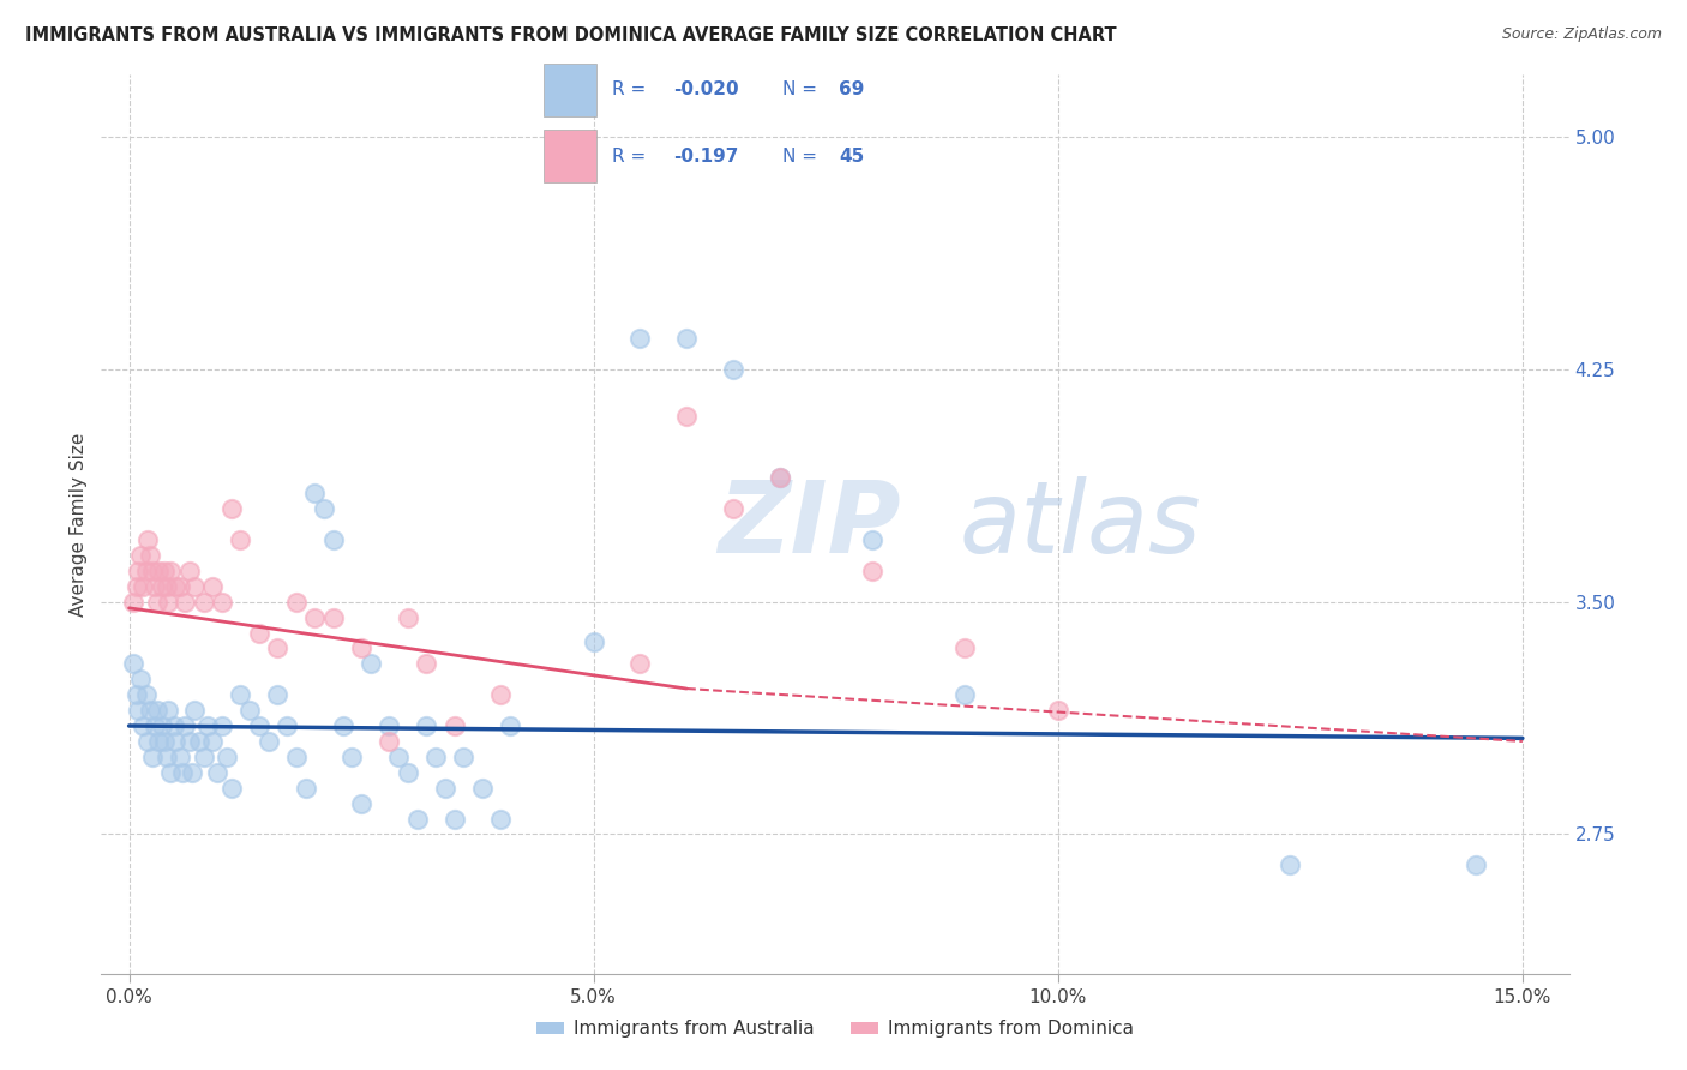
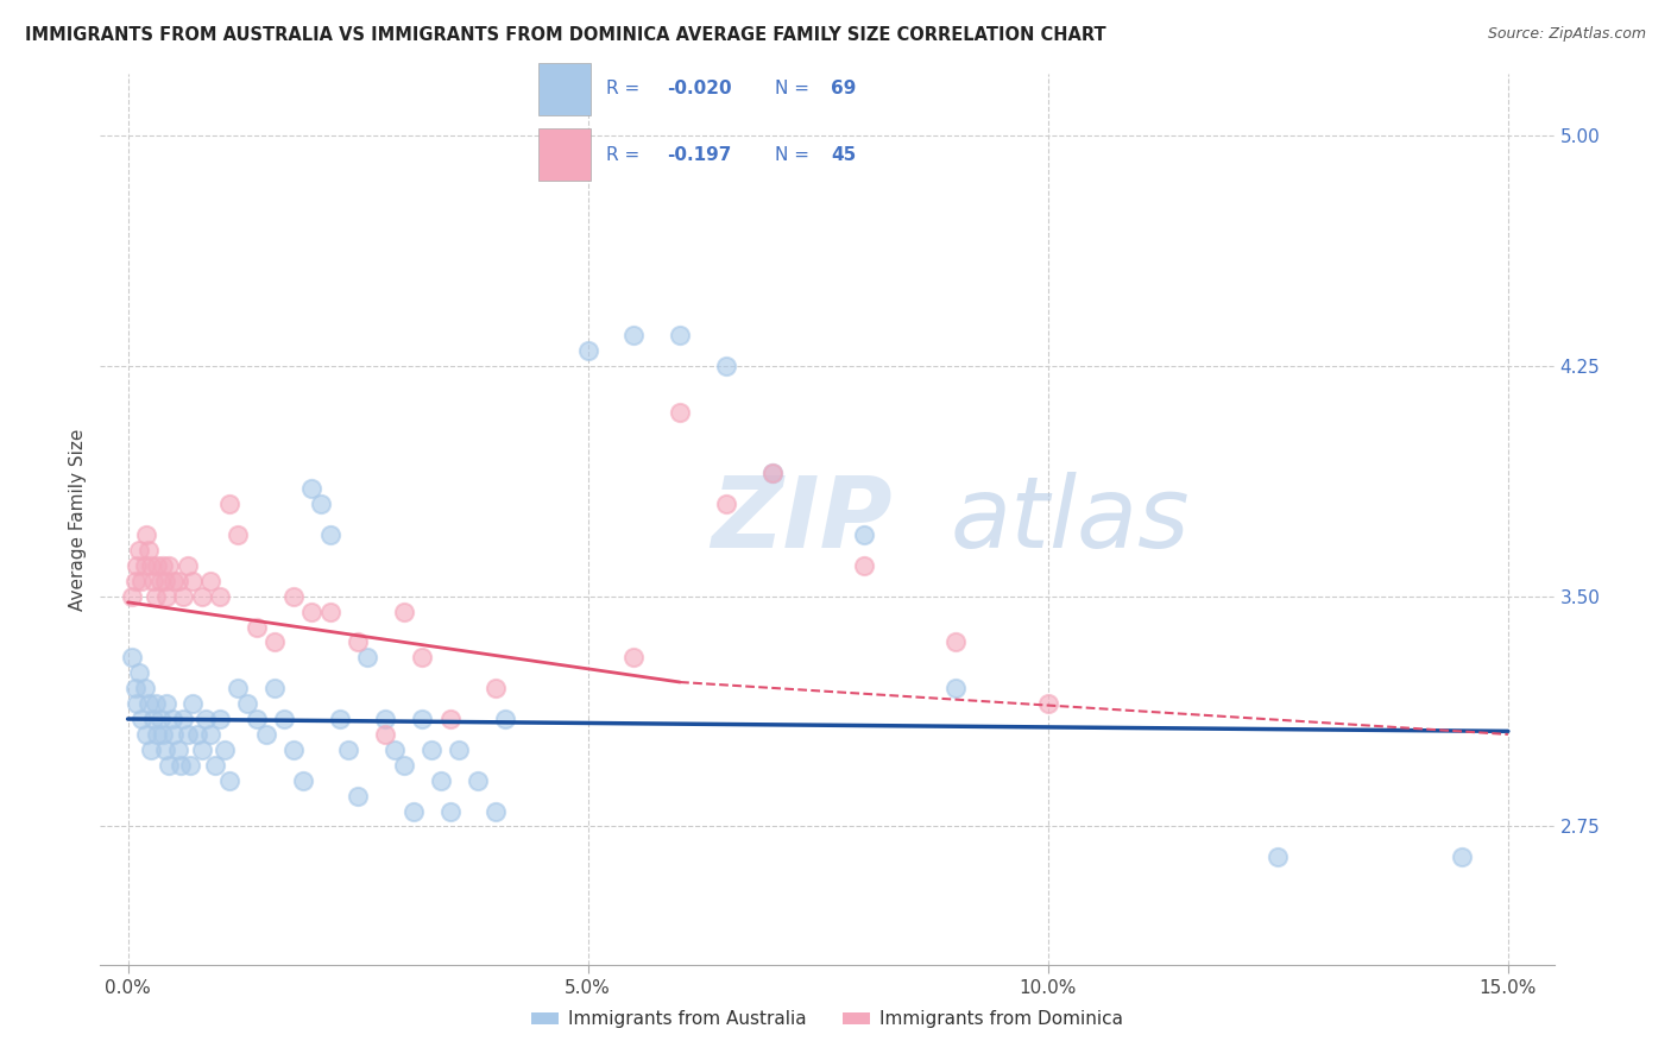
Immigrants from Australia/5.0%: 3.37 -> 4.30
